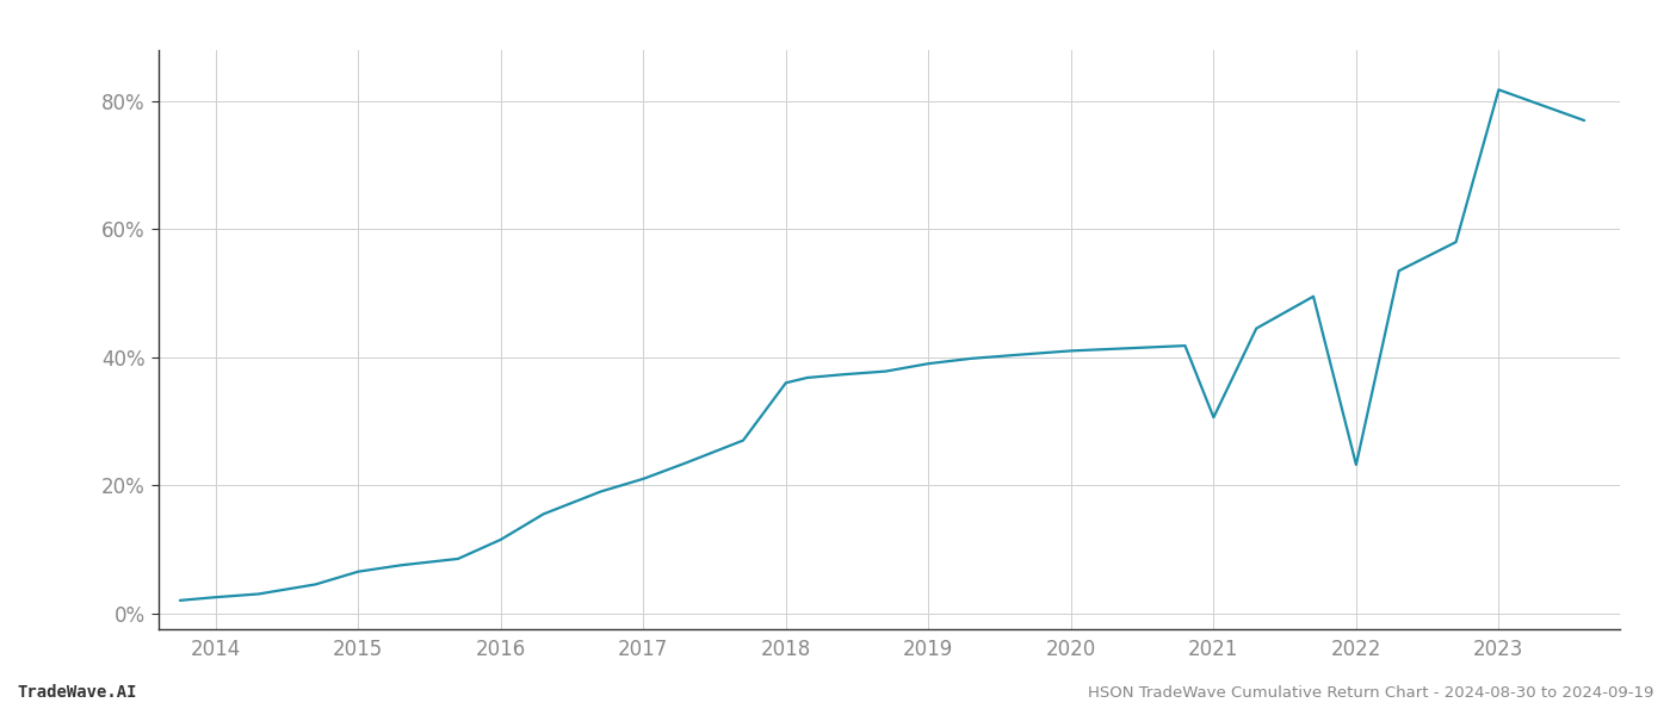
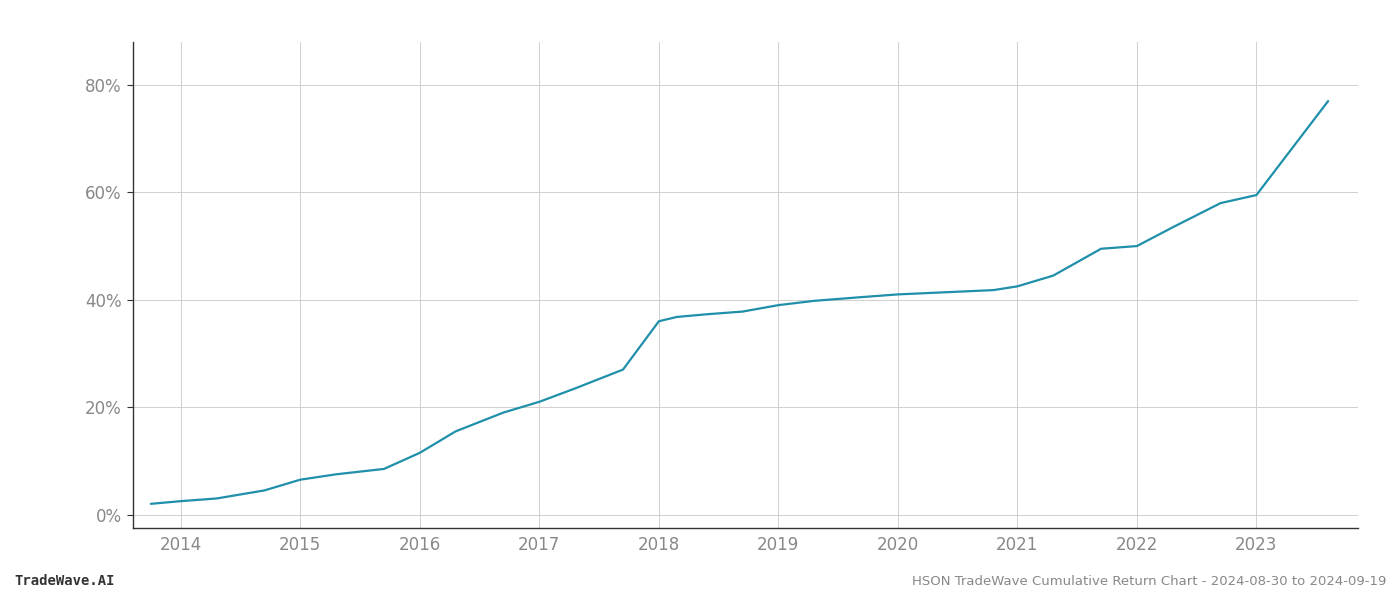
2021: 30.6% -> 42.5%
2022: 23.2% -> 50.0%
2023: 81.8% -> 59.5%
